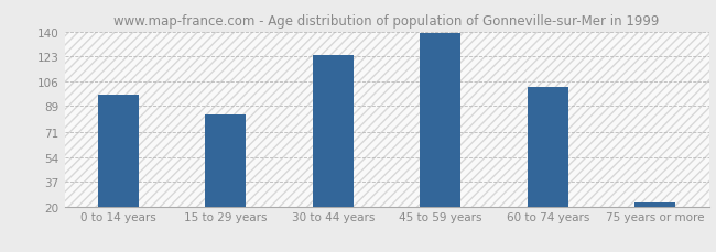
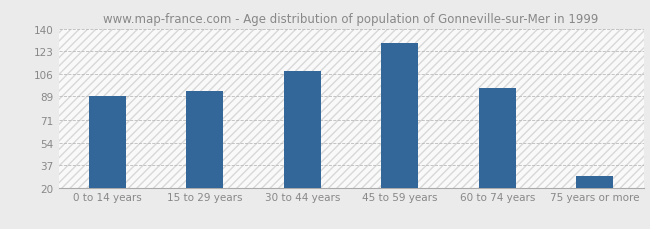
0 to 14 years: 97 -> 89
15 to 29 years: 83 -> 93
30 to 44 years: 124 -> 108
45 to 59 years: 139 -> 129
60 to 74 years: 102 -> 95
75 years or more: 23 -> 29
